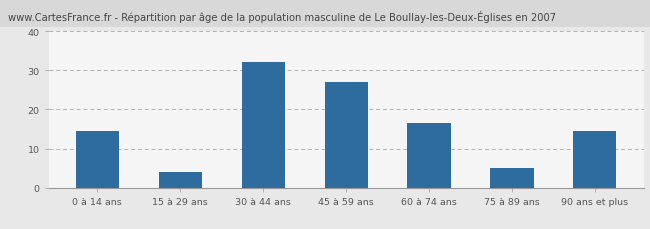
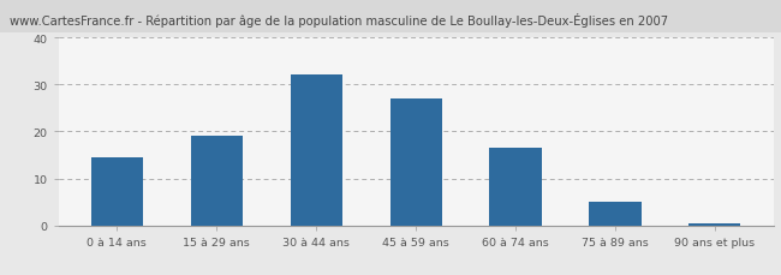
15 à 29 ans: 4.0 -> 19.0
90 ans et plus: 14.5 -> 0.5
